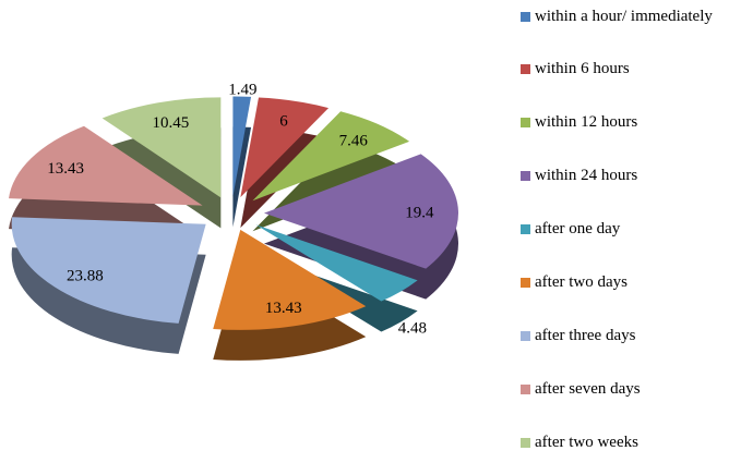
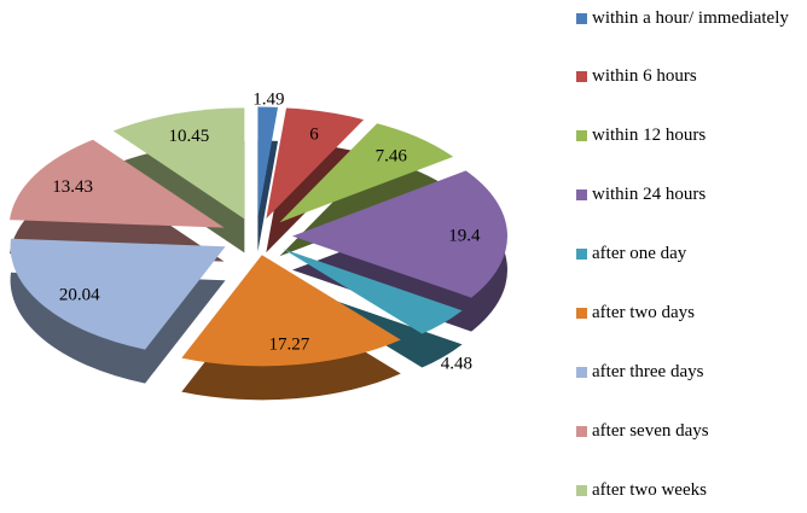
after two days: 13.43 -> 17.27
after three days: 23.88 -> 20.04
